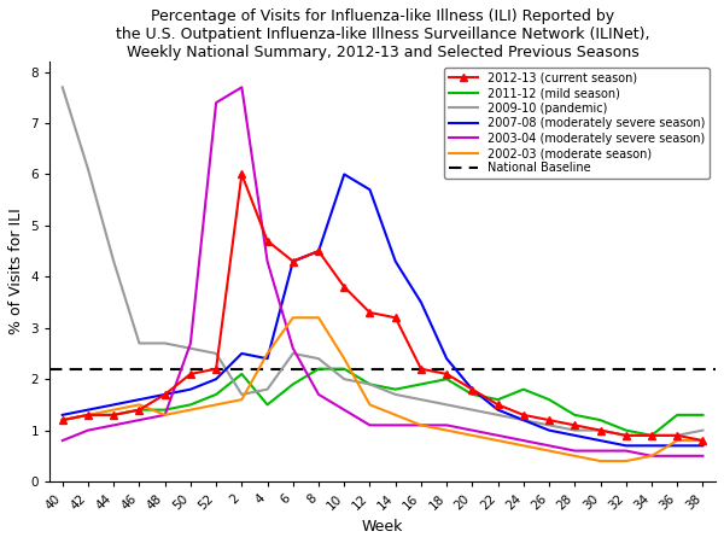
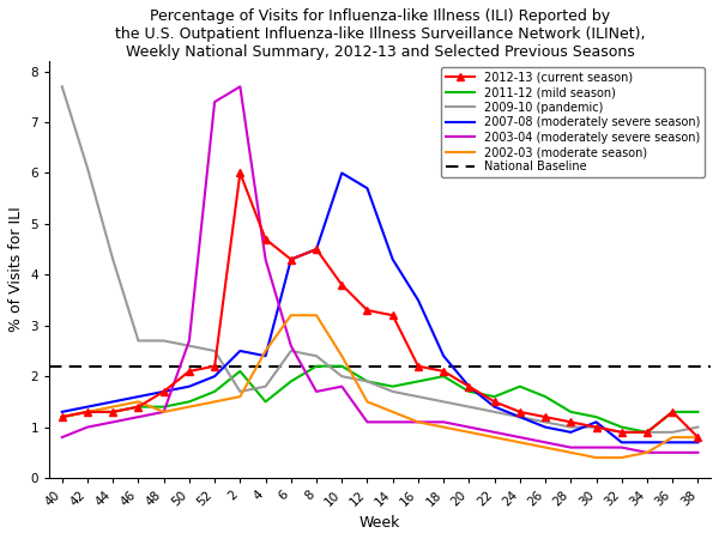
2003-04 (moderately severe season)/10: 1.4 -> 1.8
2007-08 (moderately severe season)/30: 0.8 -> 1.1
2012-13 (current season)/36: 0.9 -> 1.3
